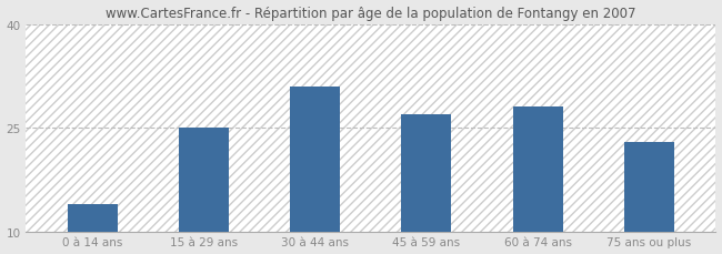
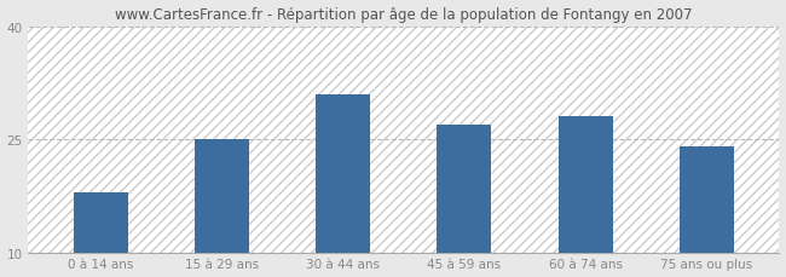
0 à 14 ans: 14 -> 18
75 ans ou plus: 23 -> 24
